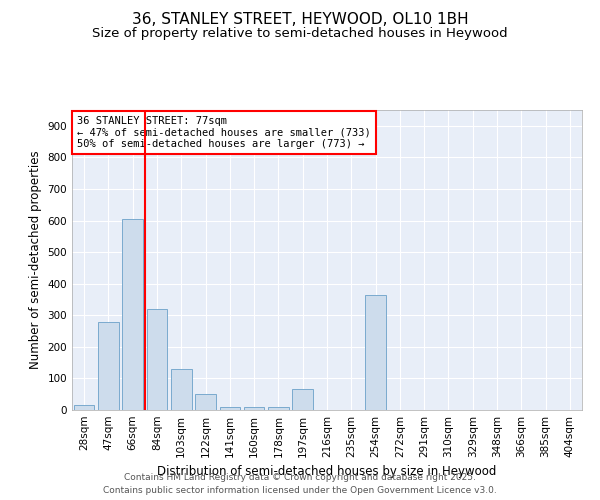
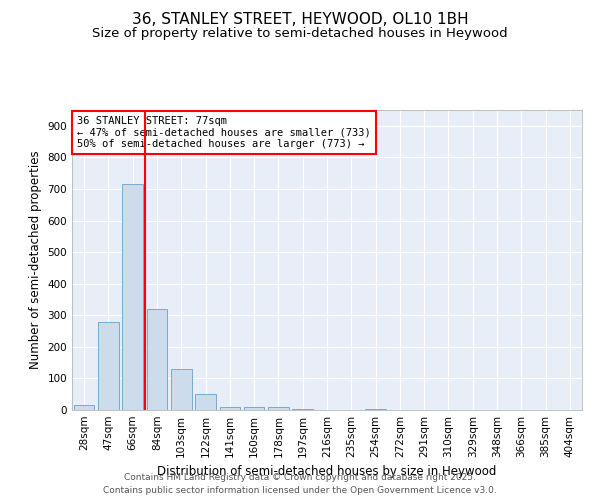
66sqm: 605 -> 715
197sqm: 65 -> 3
254sqm: 365 -> 3
